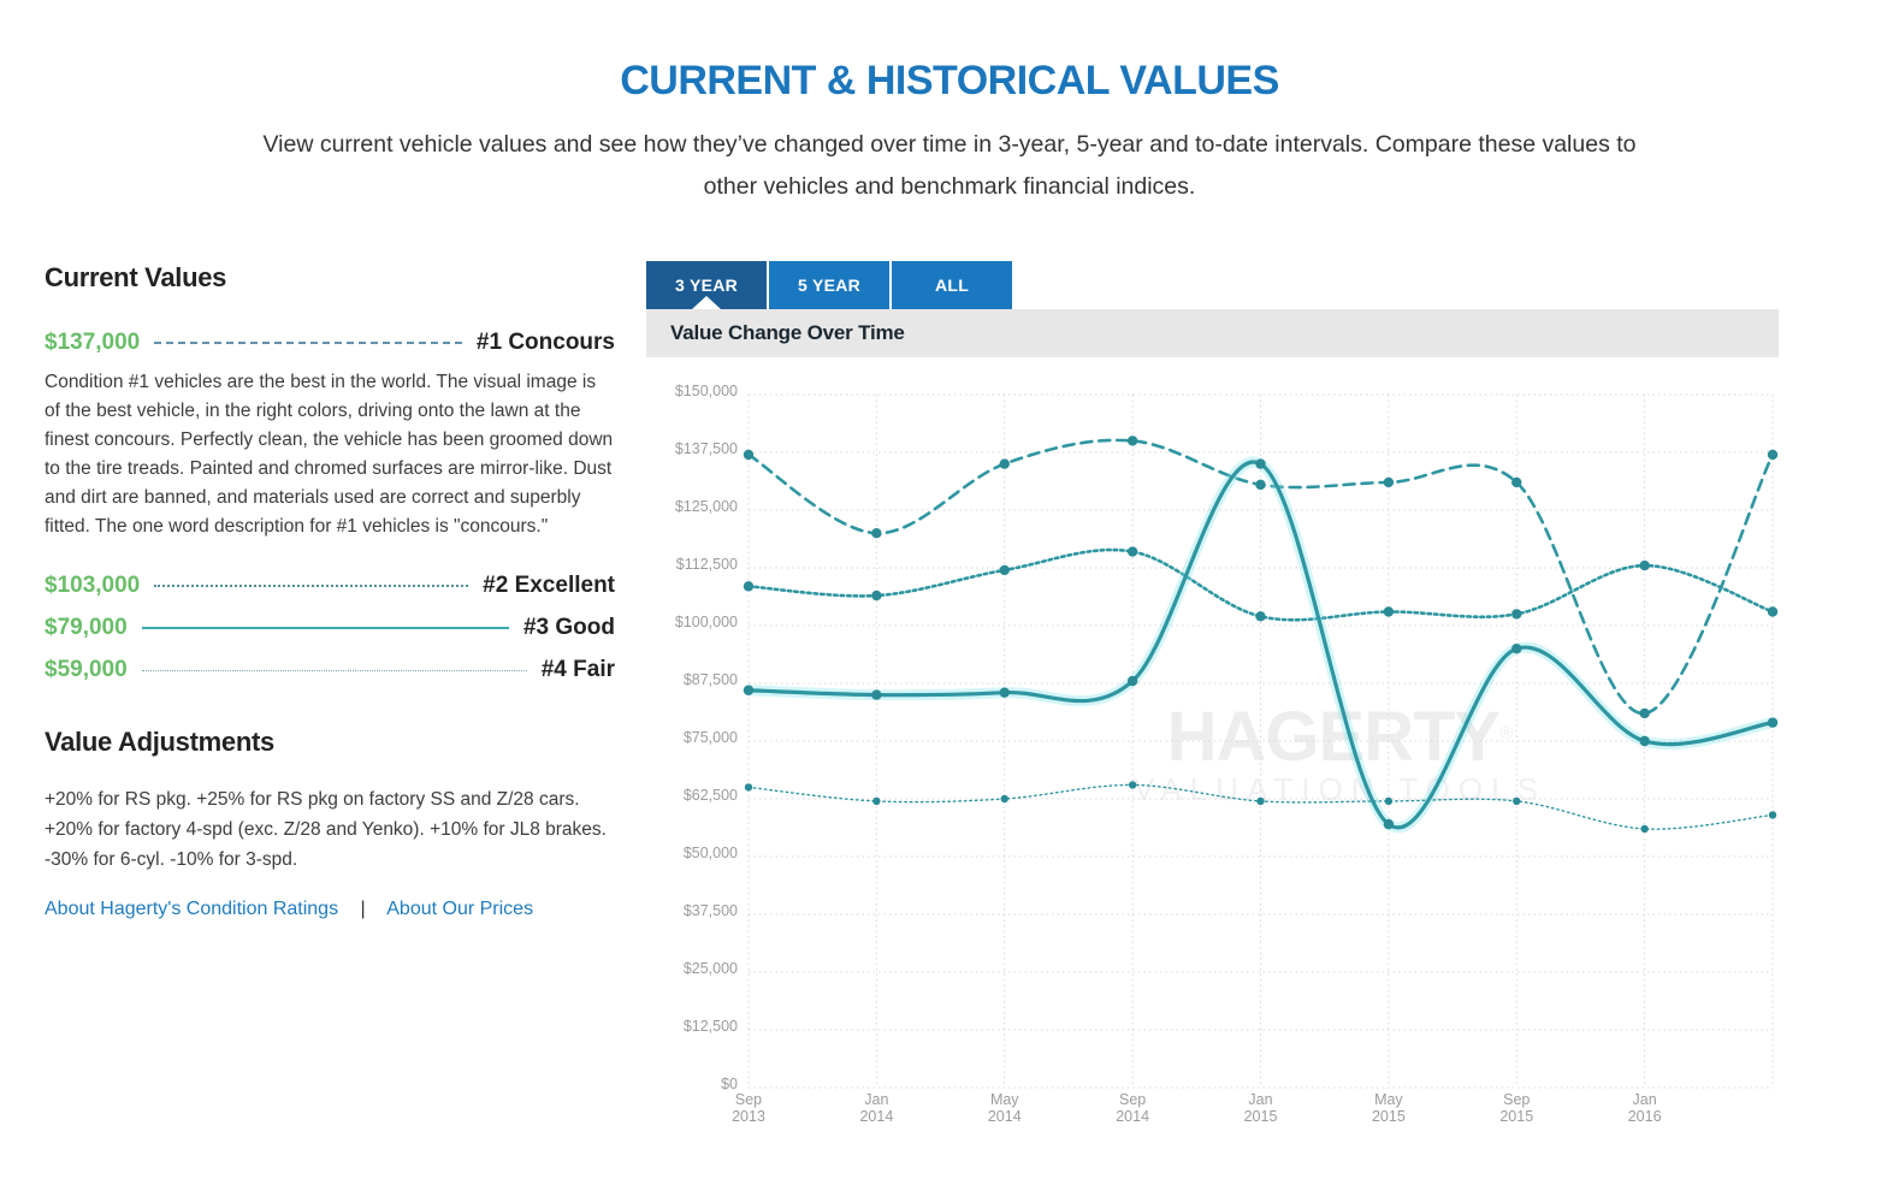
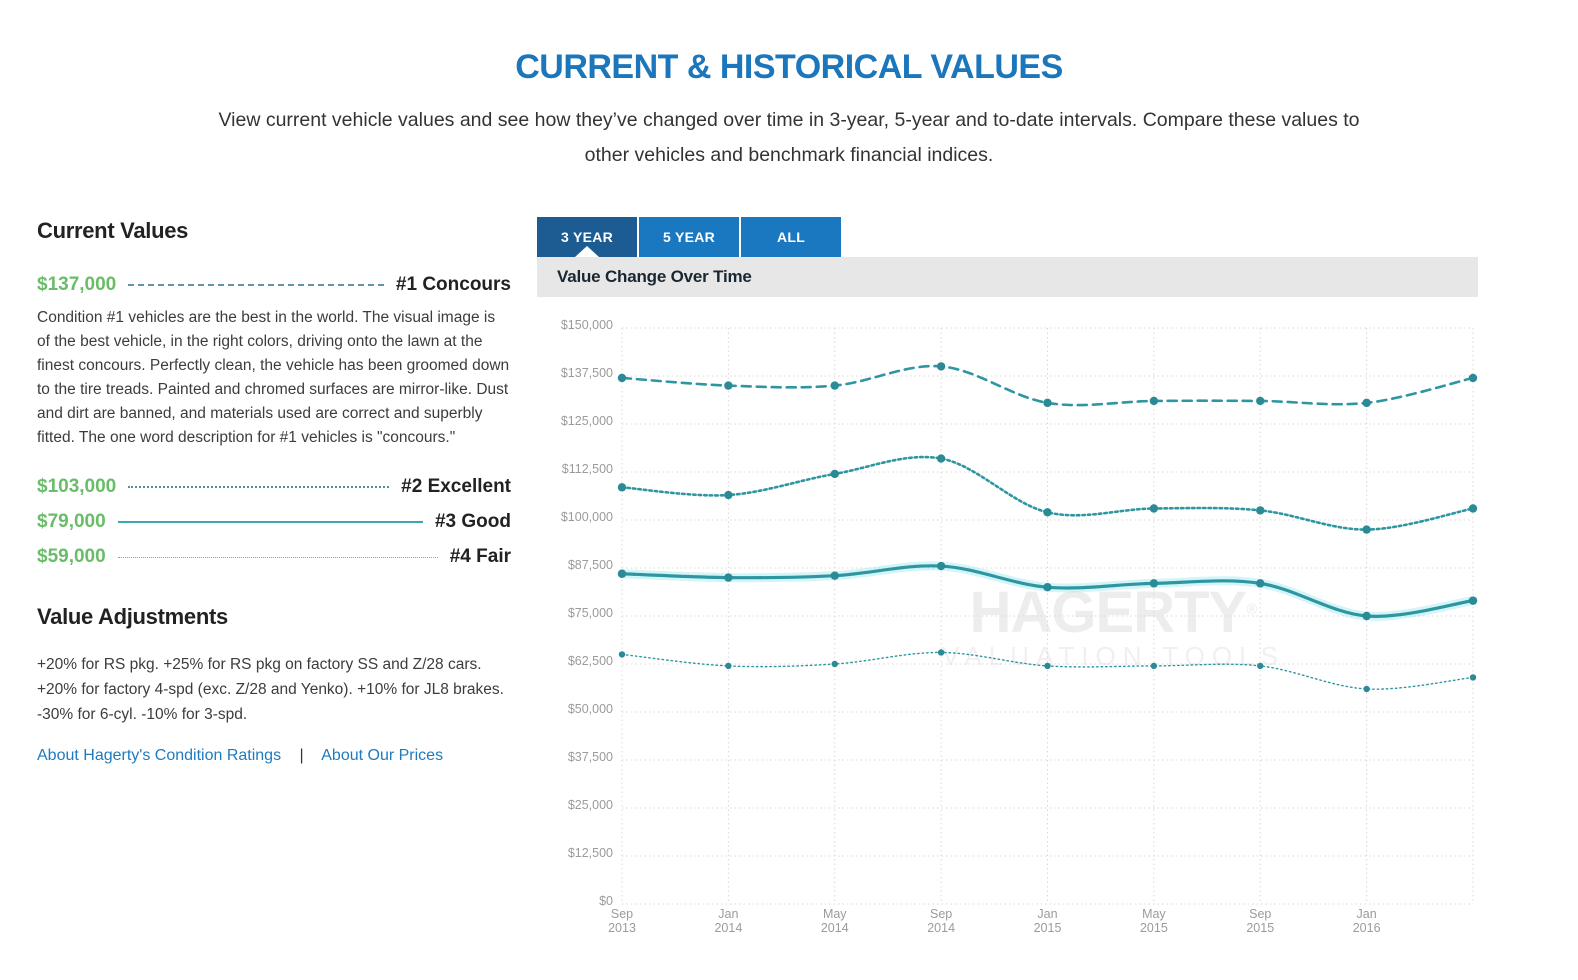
#1 Concours/Jan 2014: $120000 -> $135000
#3 Good/Jan 2015: $135000 -> $82000
#3 Good/May 2015: $57000 -> $84000
#3 Good/Sep 2015: $95000 -> $84000
#1 Concours/Jan 2016: $81000 -> $130000
#2 Excellent/Jan 2016: $113000 -> $98000
